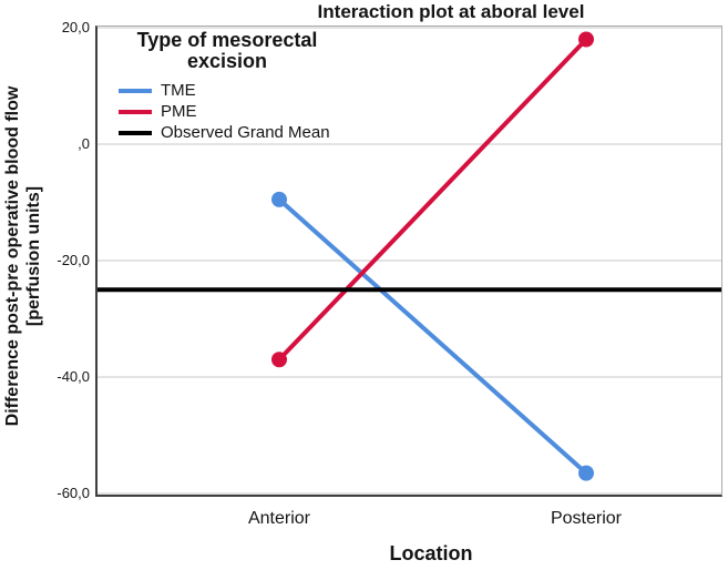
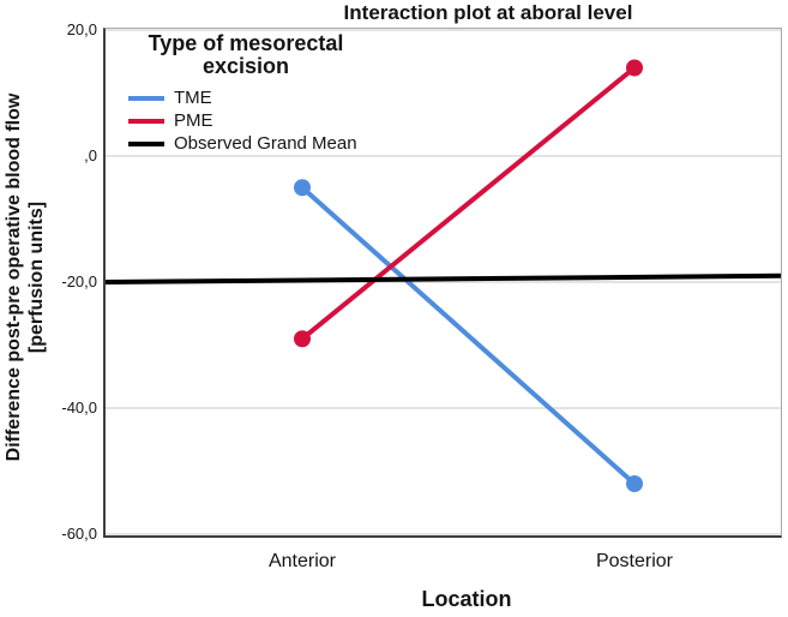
TME/Anterior: -10 -> -5
PME/Anterior: -37 -> -29
Observed Grand Mean/Anterior: -25 -> -20
TME/Posterior: -56 -> -52
PME/Posterior: 18 -> 14
Observed Grand Mean/Posterior: -25 -> -19
